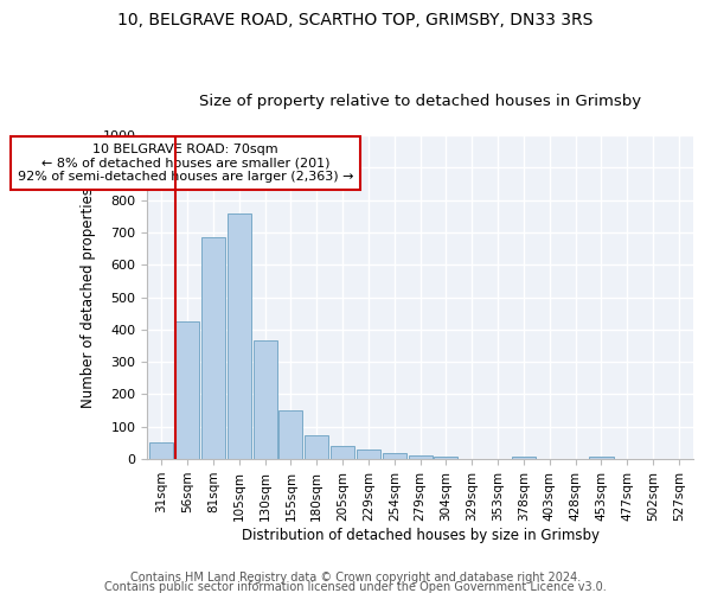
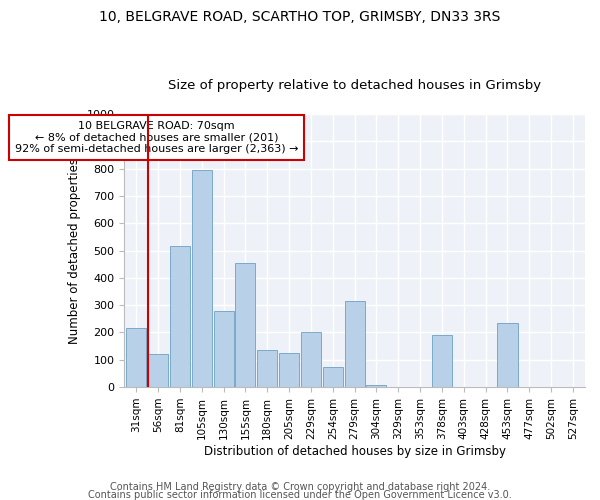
31sqm: 52 -> 215
56sqm: 425 -> 120
81sqm: 685 -> 515
105sqm: 758 -> 795
130sqm: 365 -> 280
155sqm: 152 -> 455
180sqm: 75 -> 135
205sqm: 40 -> 125
229sqm: 30 -> 200
254sqm: 17 -> 75
279sqm: 12 -> 315
378sqm: 7 -> 190
453sqm: 7 -> 235
